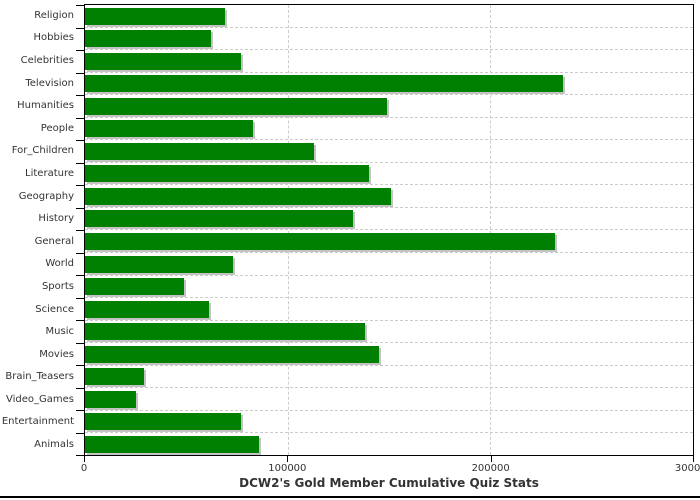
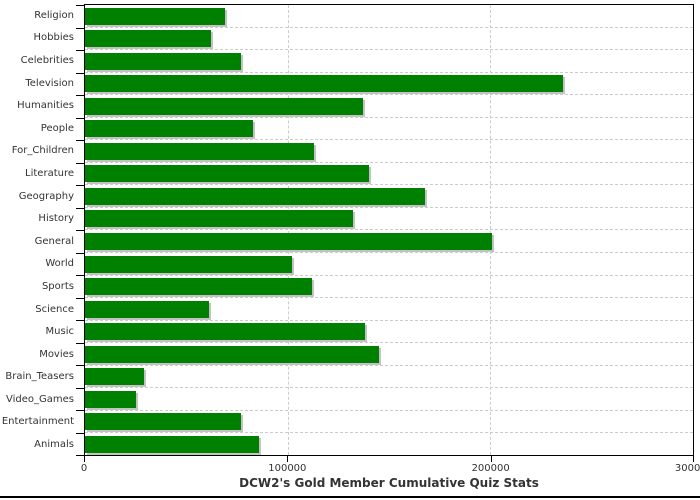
Humanities: 149000 -> 137000
Geography: 151000 -> 168000
General: 232000 -> 201000
World: 73000 -> 102000
Sports: 49000 -> 112000
